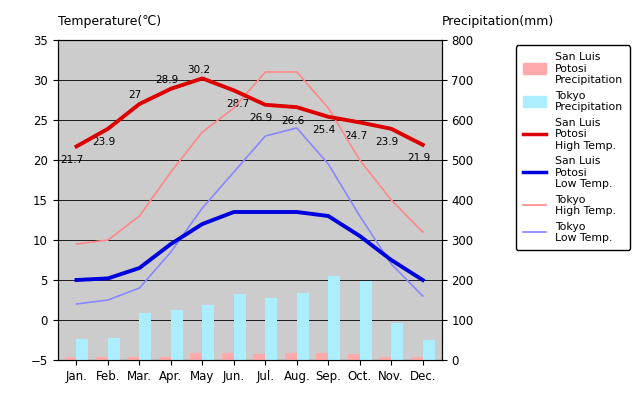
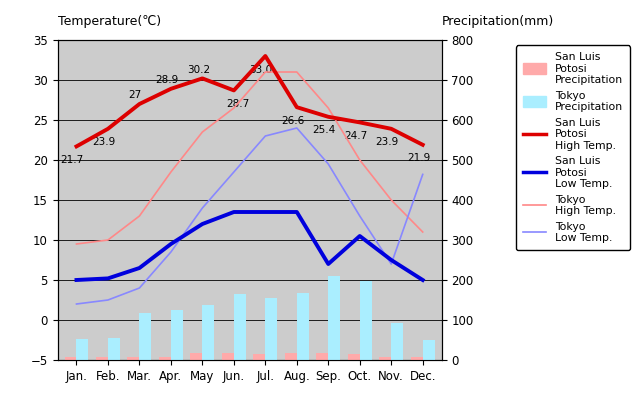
San Luis Potosi High Temp./Jul.: 26.9 -> 33.0
San Luis Potosi Low Temp./Sep.: 13.0 -> 7.0
Tokyo Low Temp./Dec.: 3.0 -> 18.2
